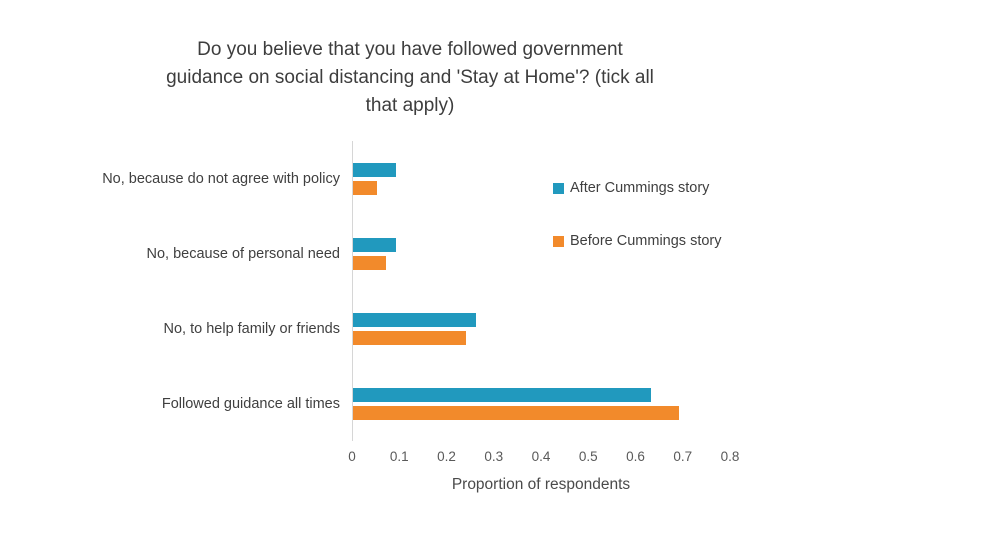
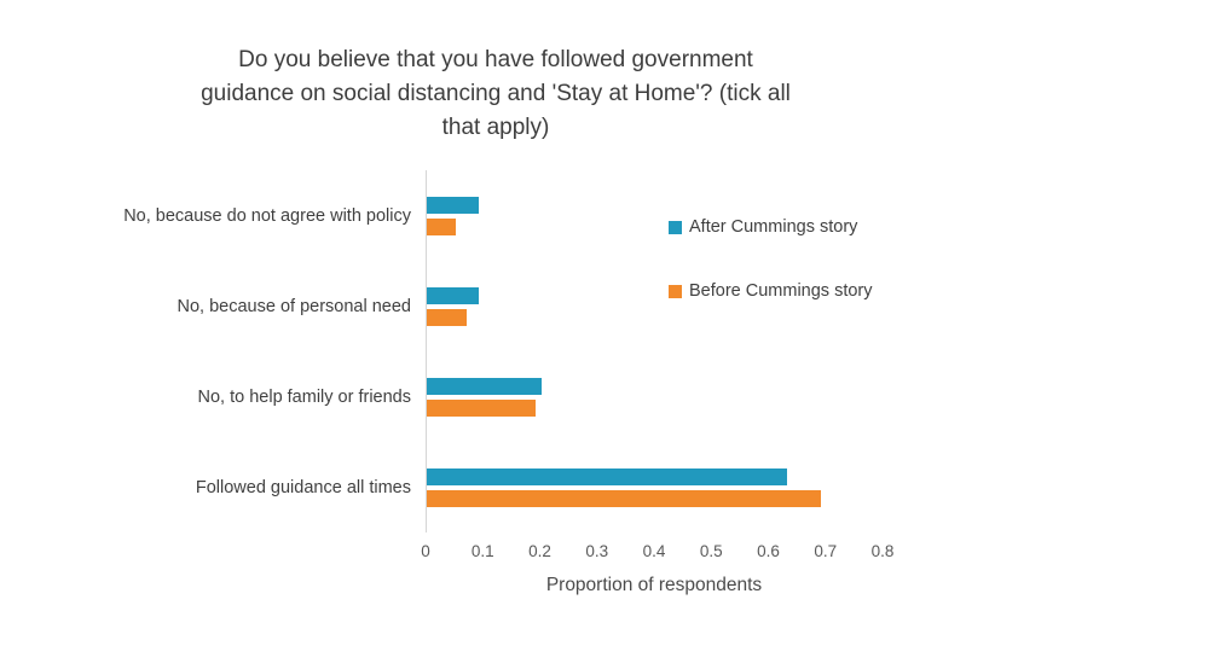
After Cummings story/No, to help family or friends: 0.26 -> 0.20
Before Cummings story/No, to help family or friends: 0.24 -> 0.19
